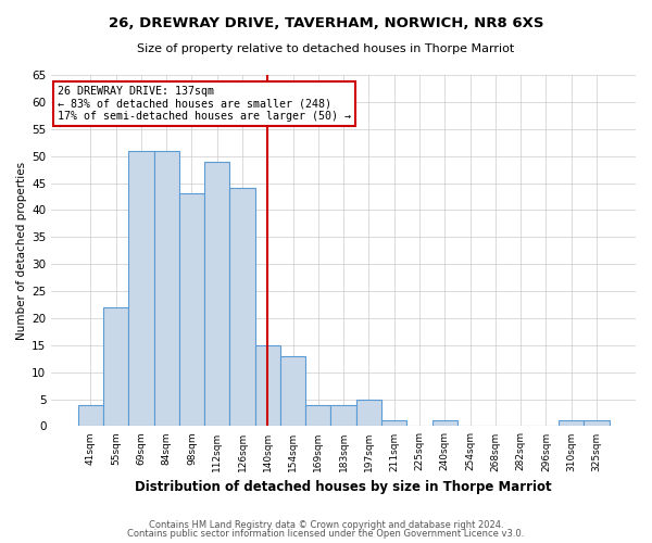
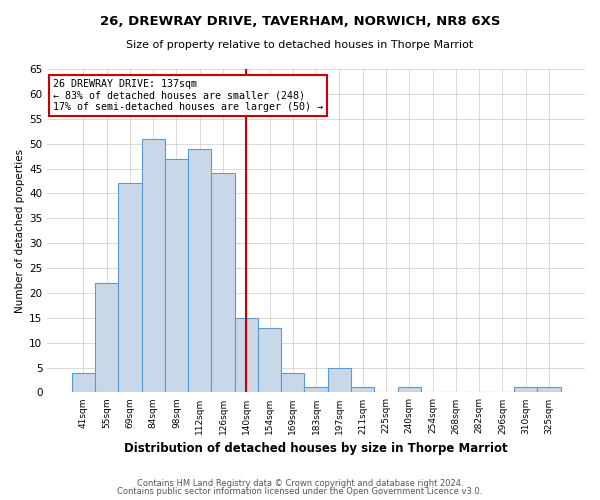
69sqm: 51 -> 42
98sqm: 43 -> 47
183sqm: 4 -> 1
